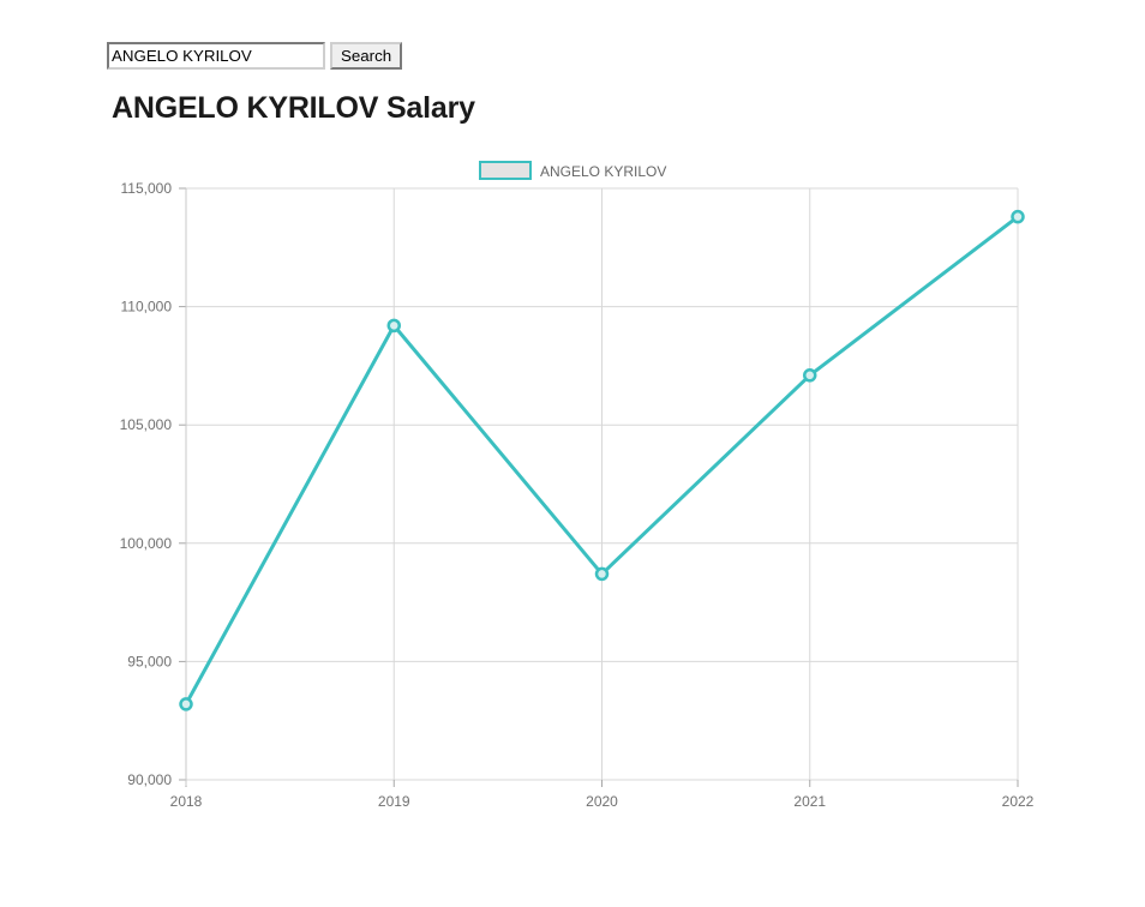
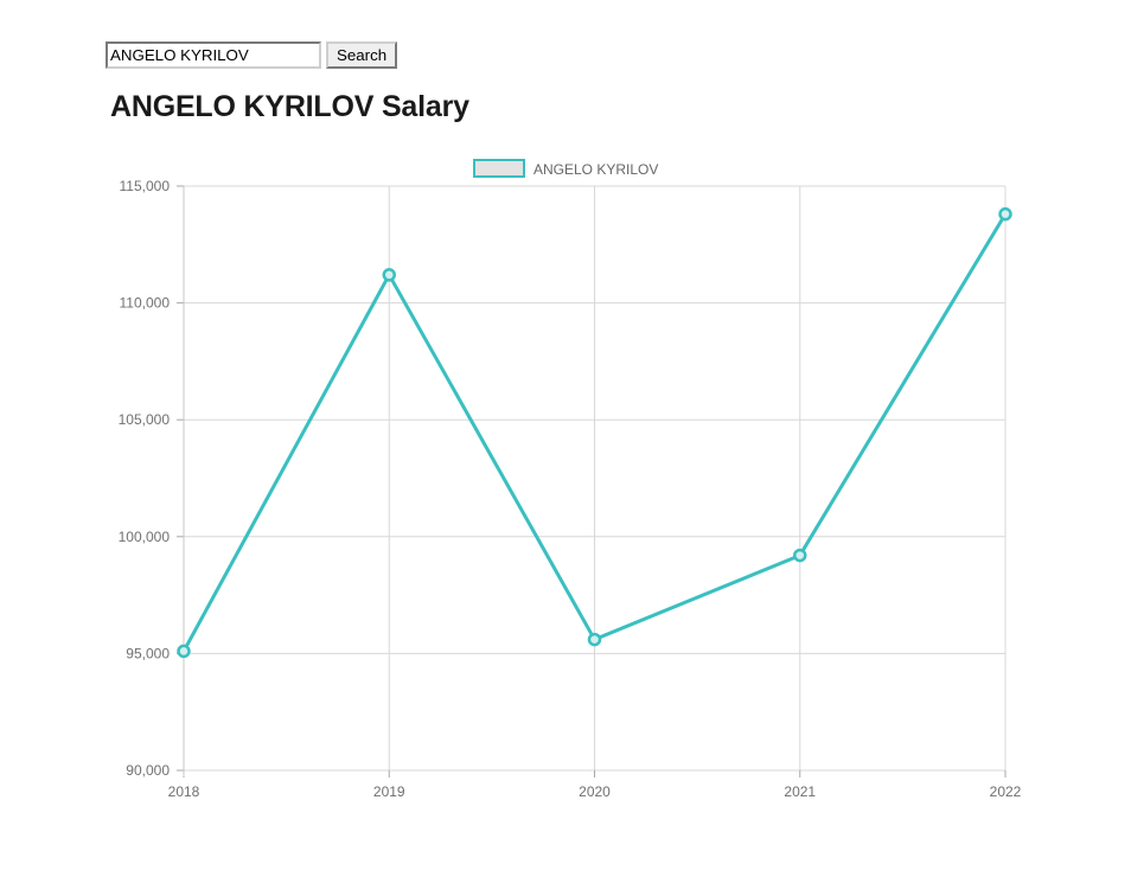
2018: 93200 -> 95100
2019: 109200 -> 111200
2020: 98700 -> 95600
2021: 107100 -> 99200
